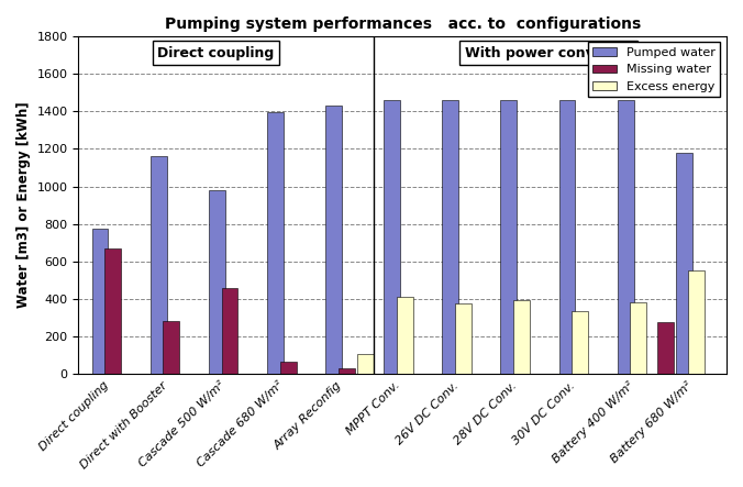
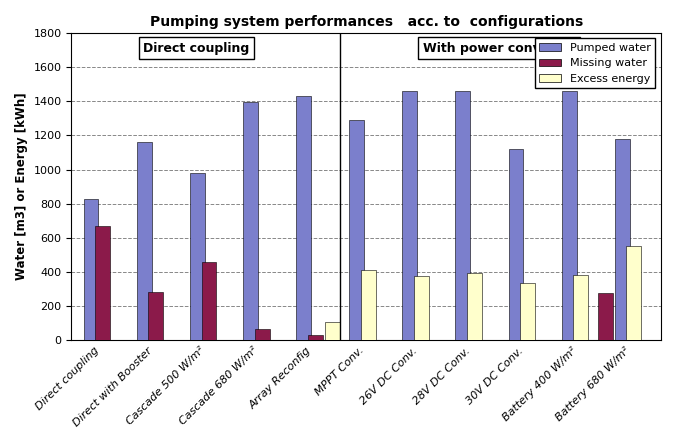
Pumped water/Direct coupling: 780 -> 830
Pumped water/MPPT Conv.: 1460 -> 1290
Pumped water/30V DC Conv.: 1460 -> 1120
